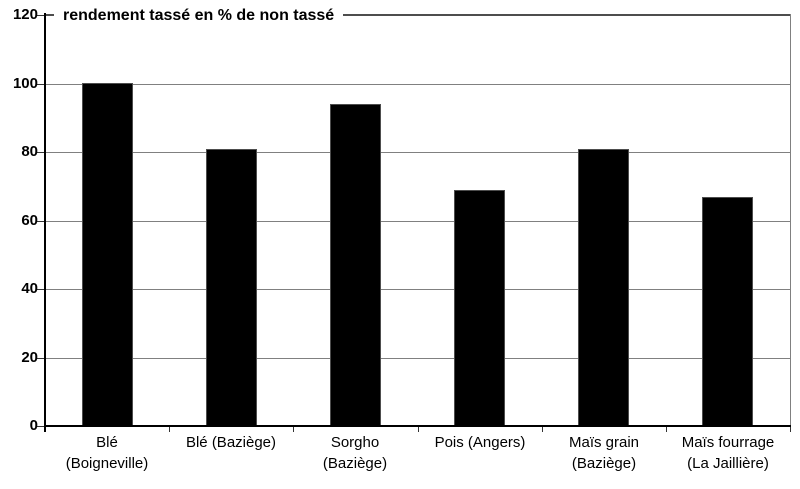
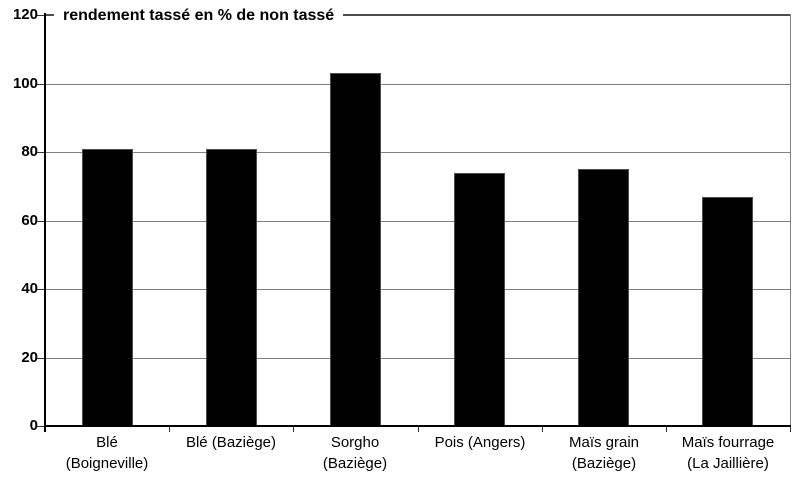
Blé (Boigneville): 100 -> 81
Sorgho (Baziège): 94 -> 103
Pois (Angers): 69 -> 74
Maïs grain (Baziège): 81 -> 75
